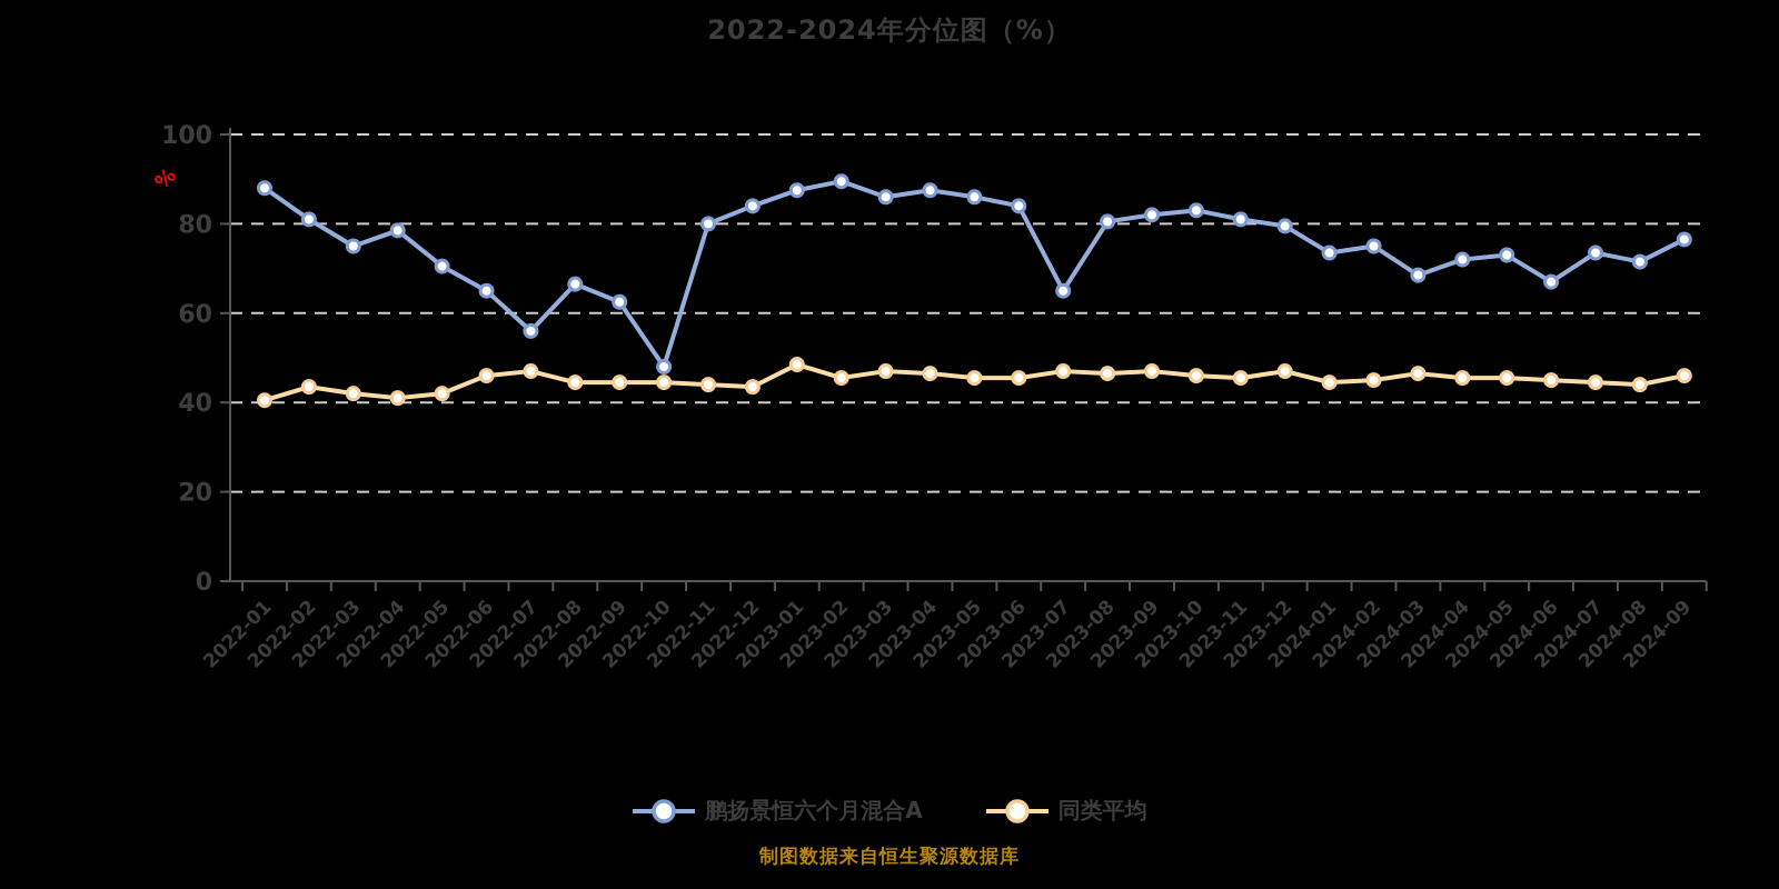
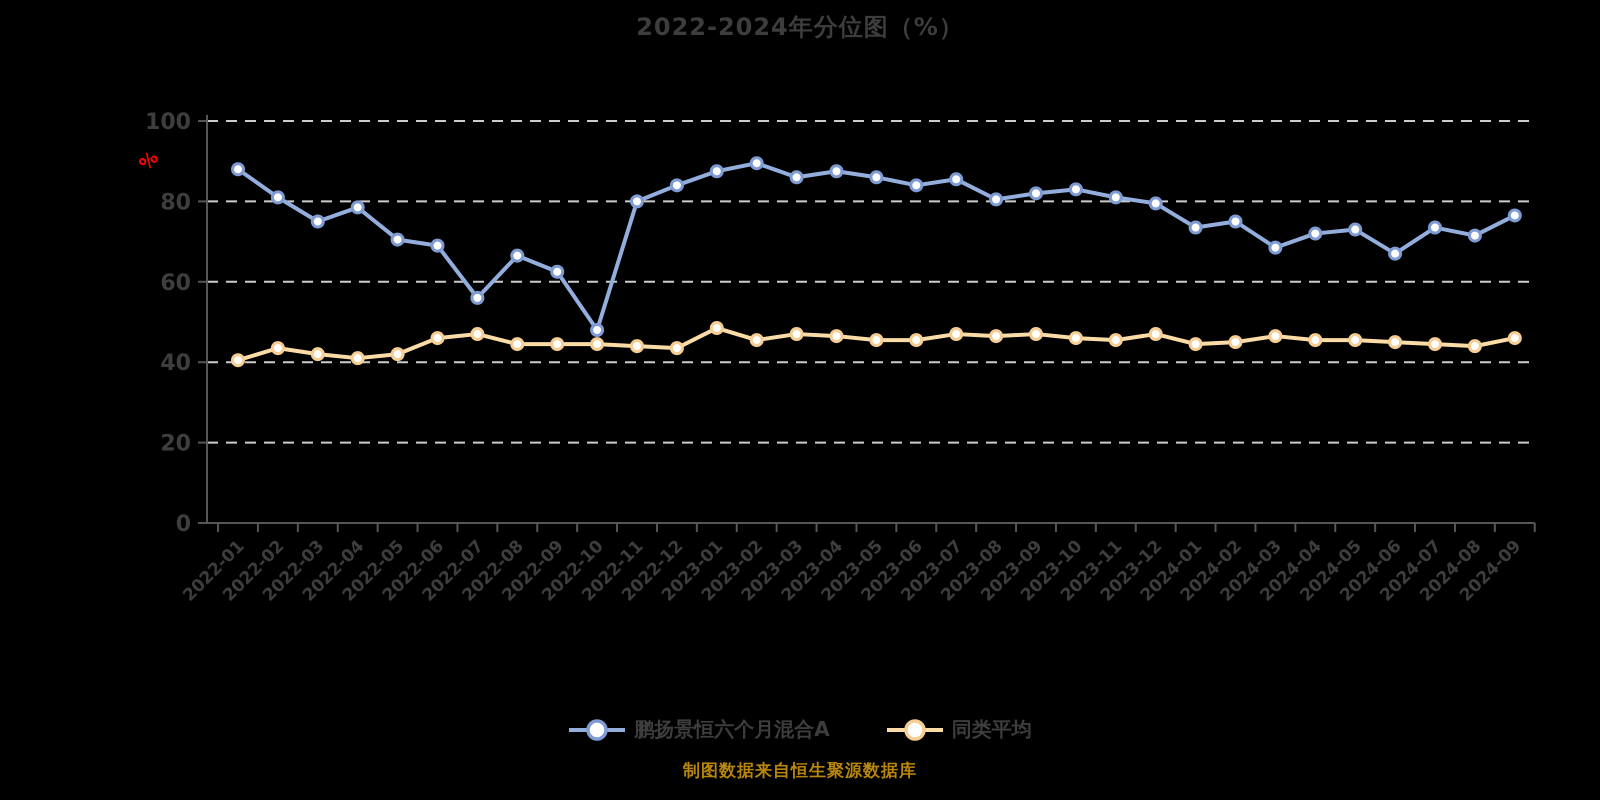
鹏扬景恒六个月混合A/2022-06: 65 -> 69
鹏扬景恒六个月混合A/2023-07: 65 -> 86
